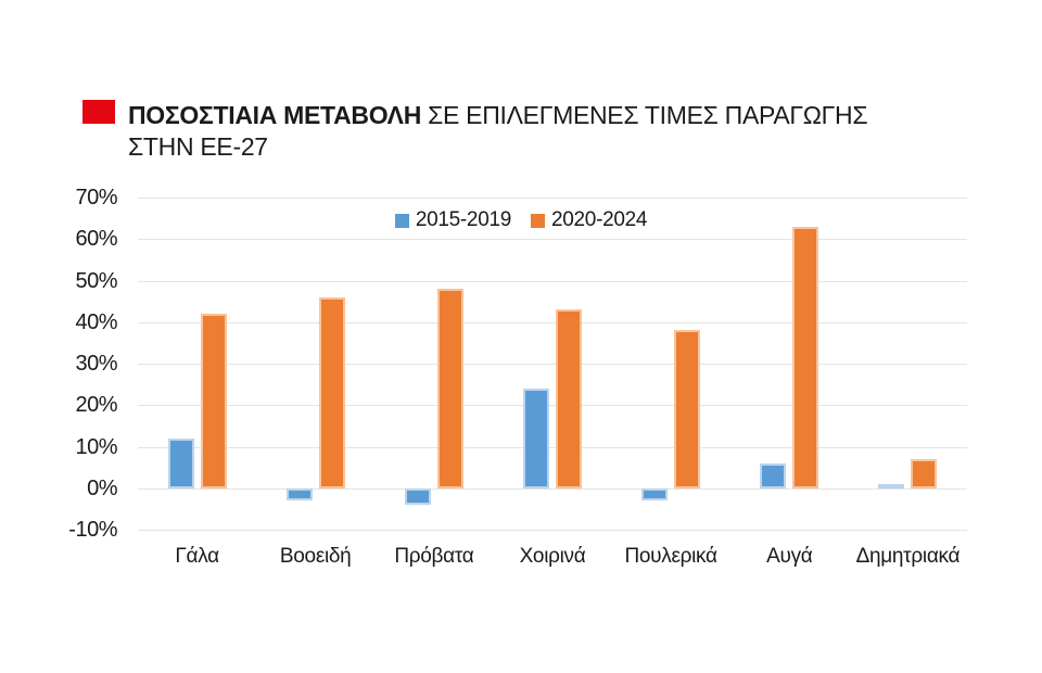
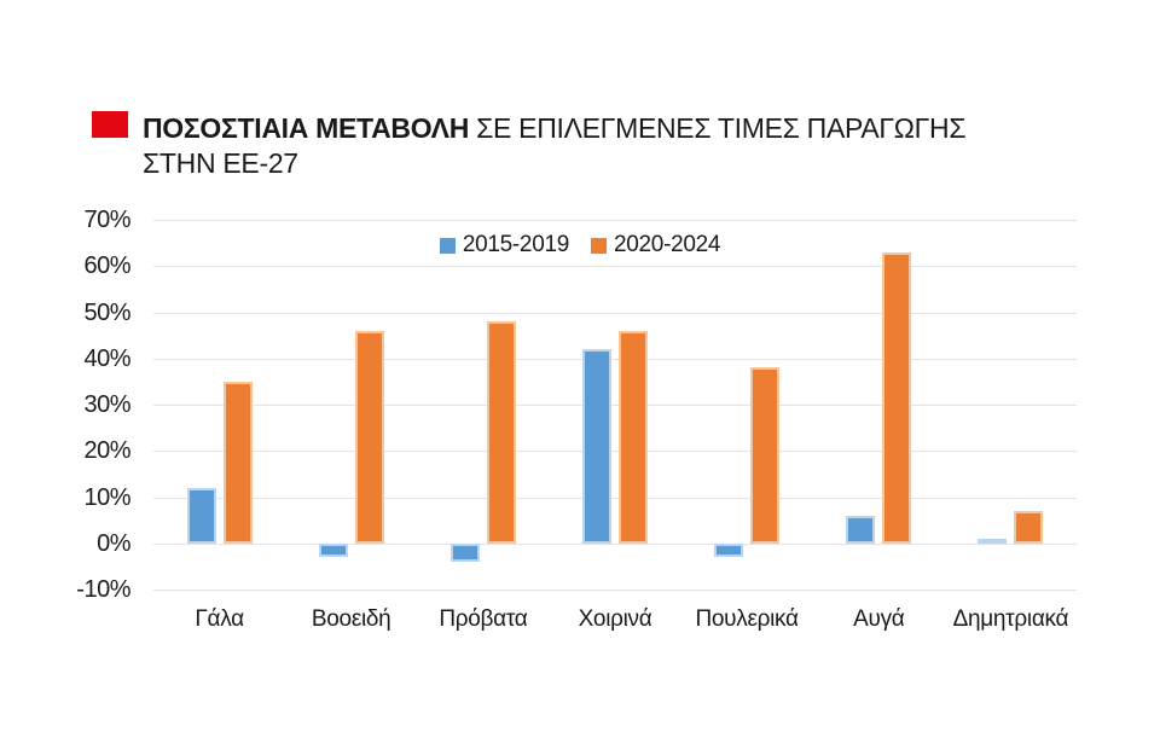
2020-2024/Γάλα: 42% -> 35%
2015-2019/Χοιρινά: 24% -> 42%
2020-2024/Χοιρινά: 43% -> 46%
